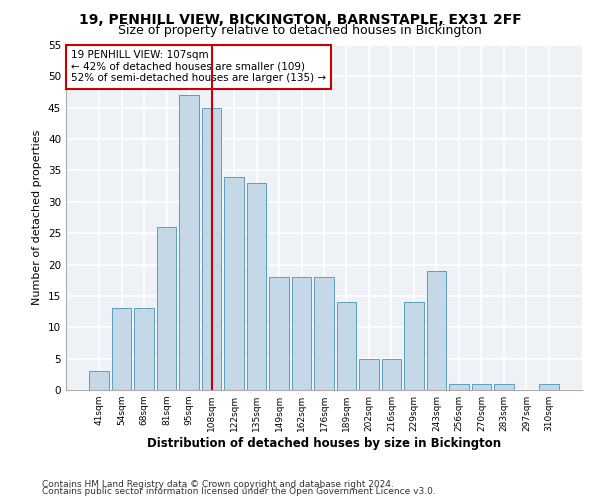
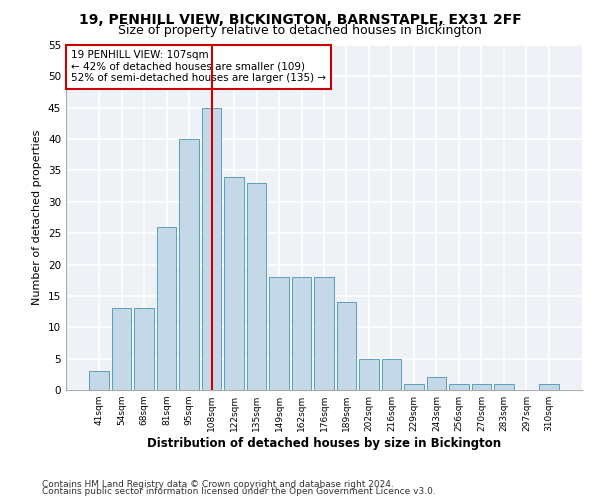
95sqm: 47 -> 40
229sqm: 14 -> 1
243sqm: 19 -> 2
